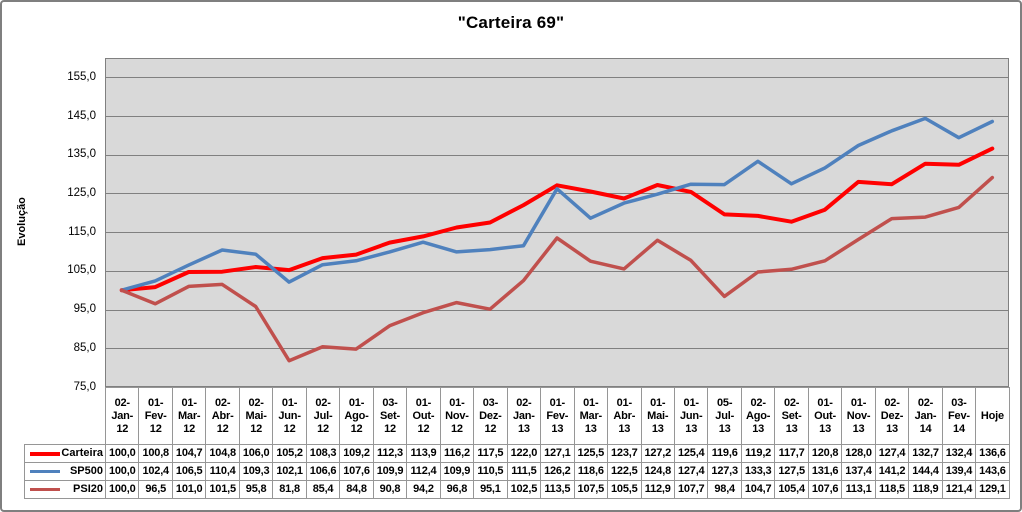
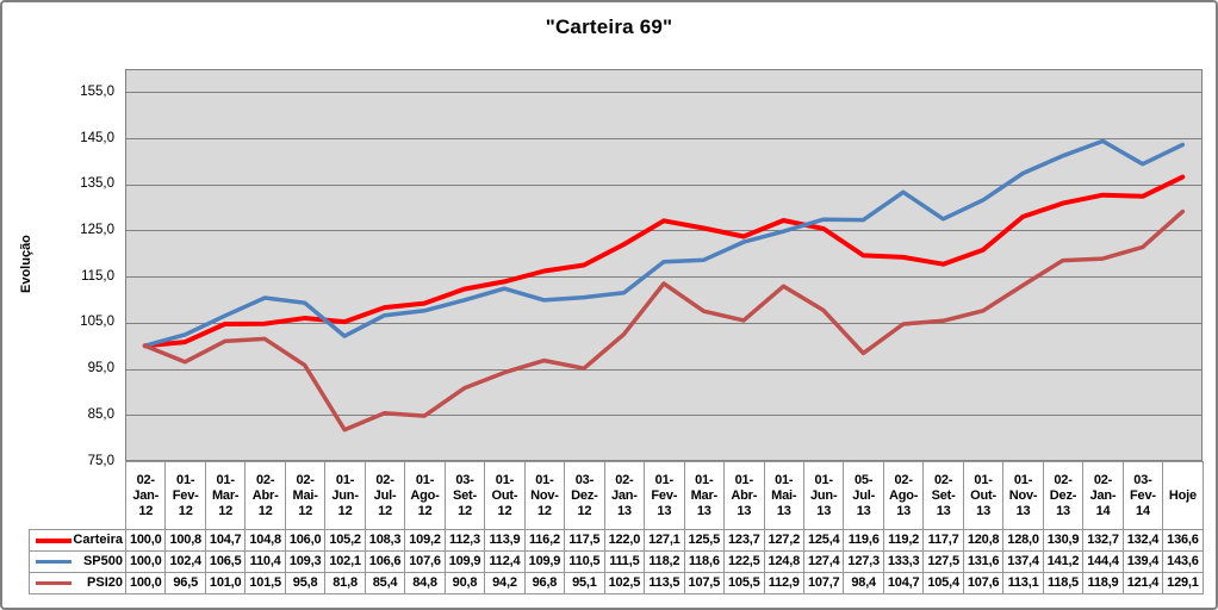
SP500/01-Fev-13: 126,2 -> 118,2
Carteira/02-Dez-13: 127,4 -> 130,9
